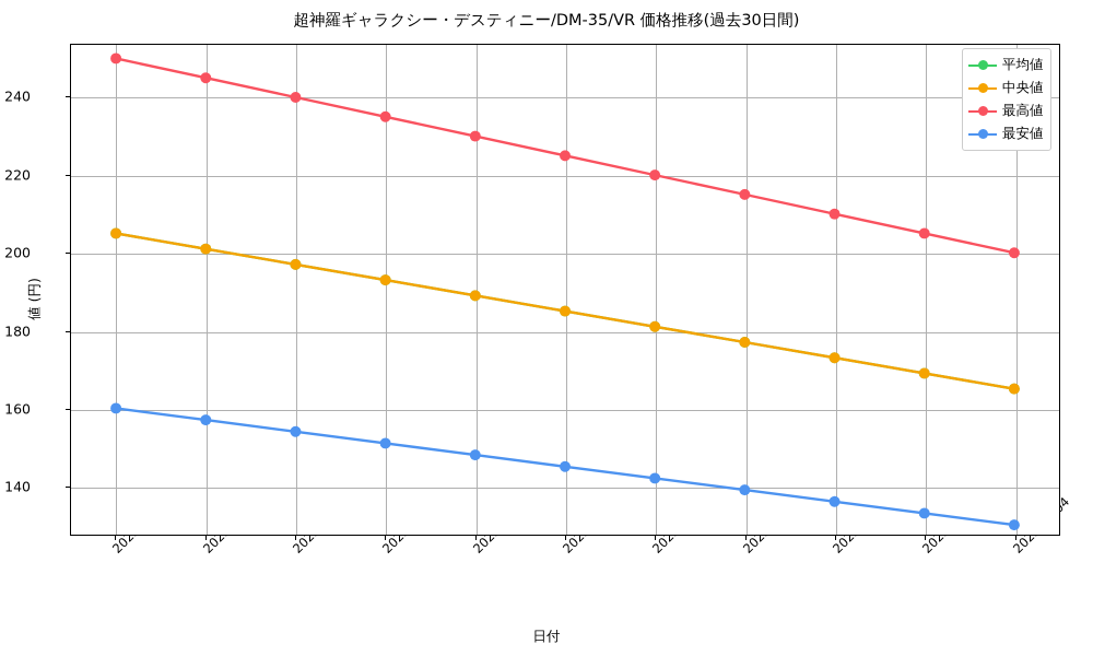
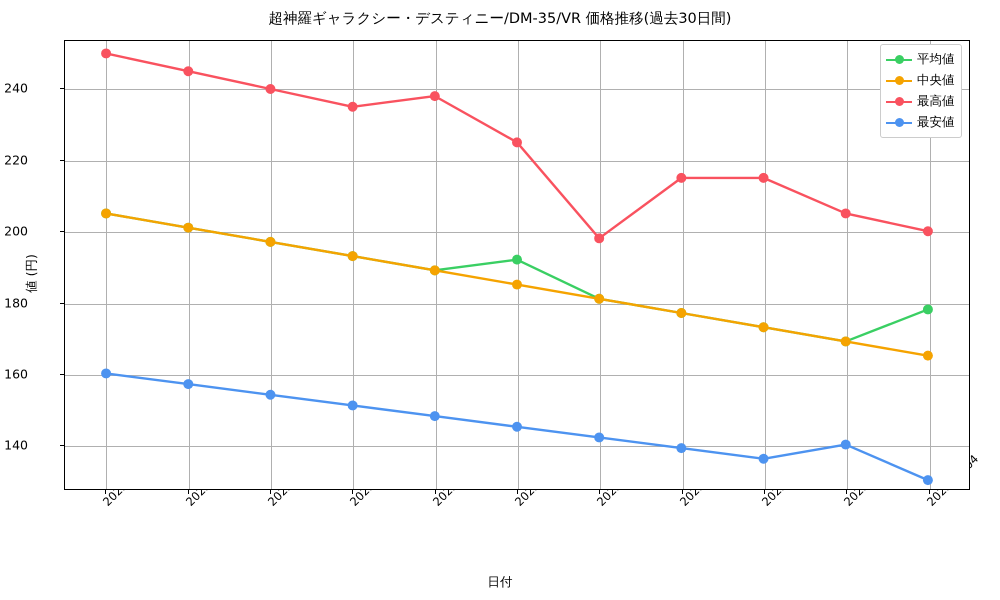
最高値/2025-10-29: 230 -> 238
平均値/2025-10-30: 185 -> 192
最高値/2025-10-31: 220 -> 198
最高値/2025-11-02: 210 -> 215
最安値/2025-11-03: 133 -> 140
平均値/2025-11-04: 165 -> 178
